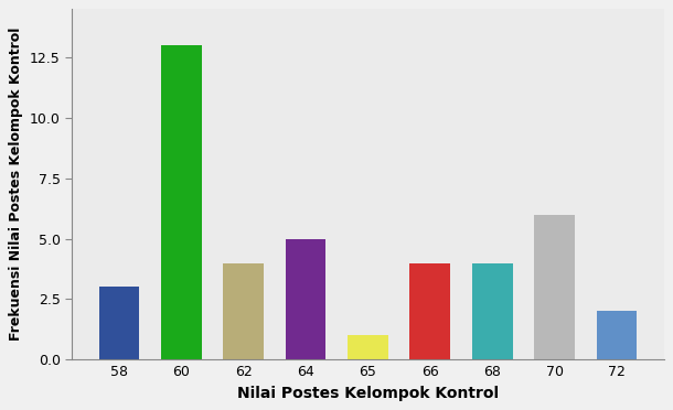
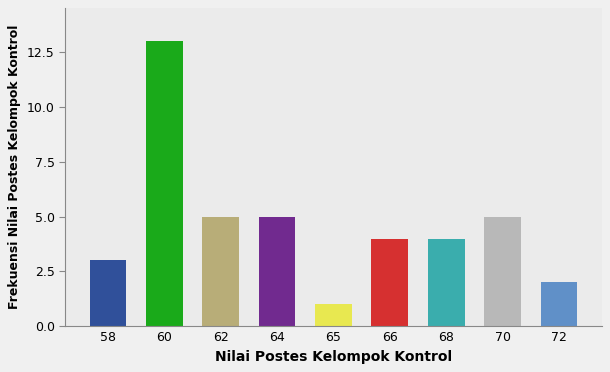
62: 4 -> 5
70: 6 -> 5
